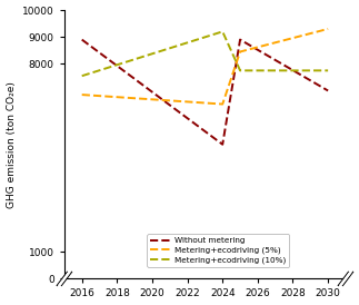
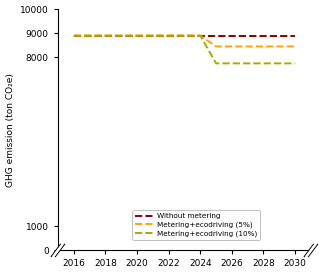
Metering+ecodriving (5%)/2016: 6850 -> 8900
Metering+ecodriving (10%)/2016: 7550 -> 8900
Without metering/2024: 5000 -> 8900
Metering+ecodriving (5%)/2024: 6500 -> 8900
Metering+ecodriving (10%)/2024: 9200 -> 8900
Without metering/2030: 7000 -> 8900
Metering+ecodriving (5%)/2030: 9300 -> 8450
